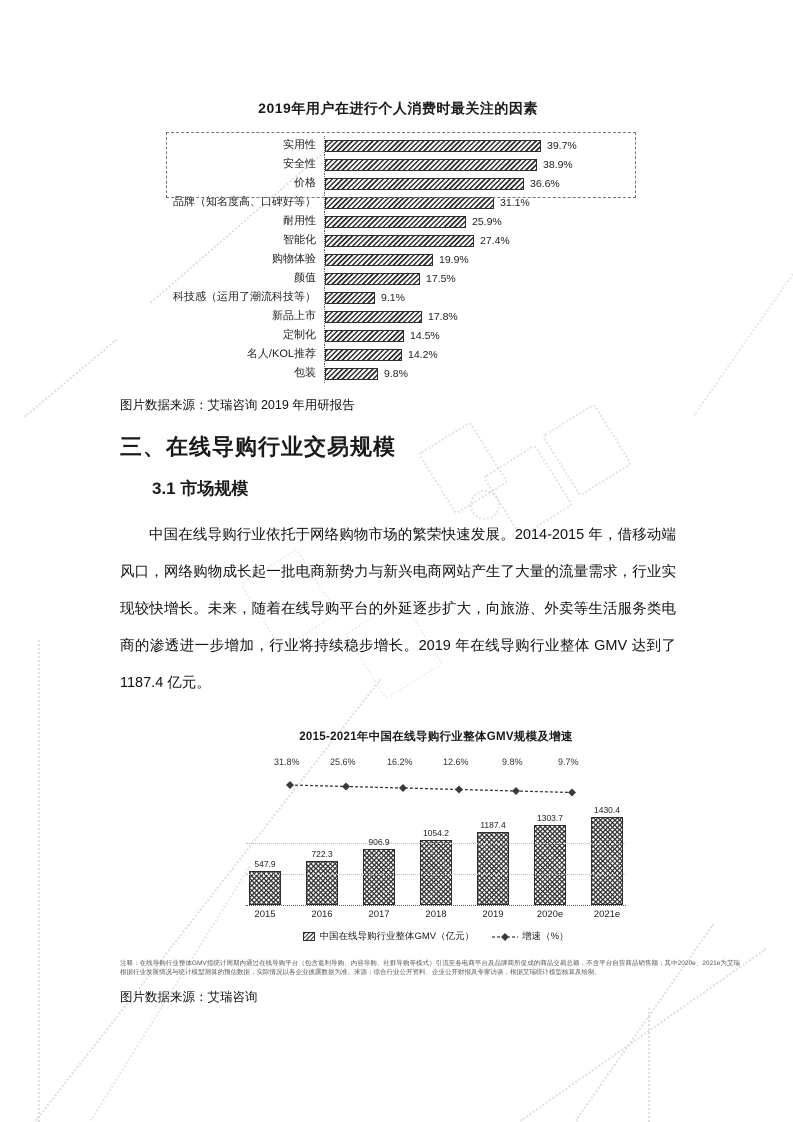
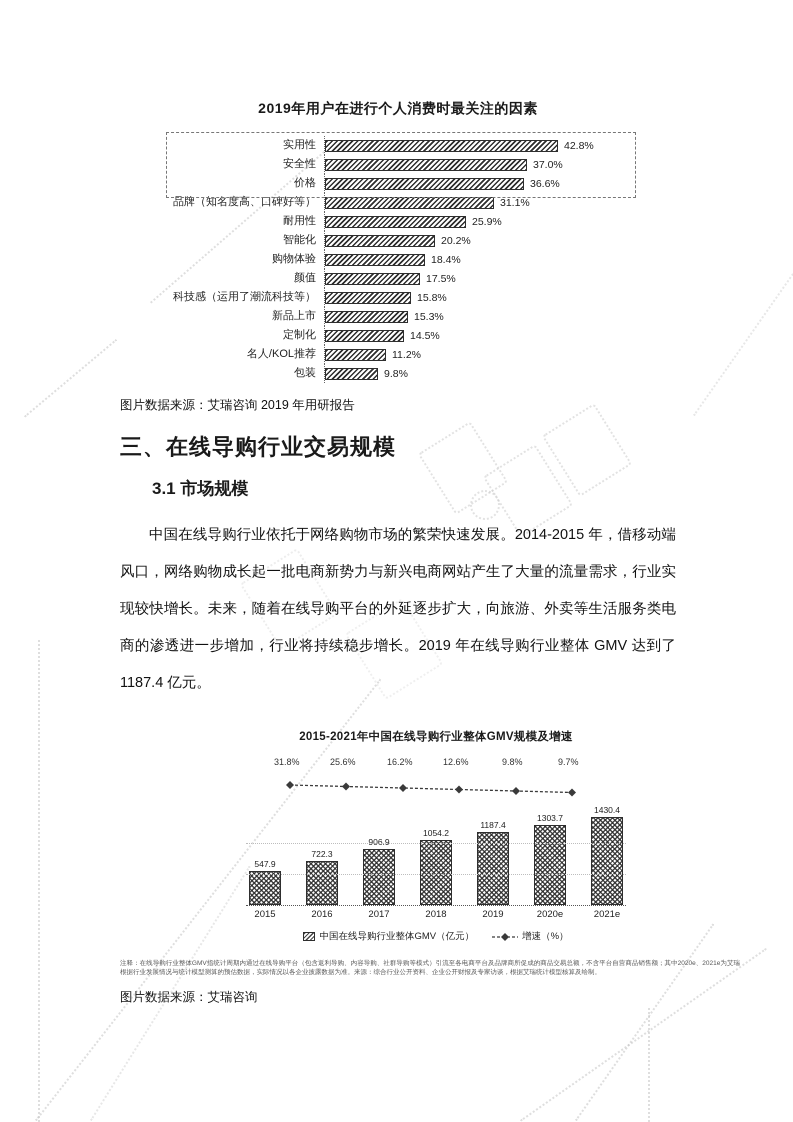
2019年用户在进行个人消费时最关注的因素/实用性: 39.7% -> 42.8%
2019年用户在进行个人消费时最关注的因素/安全性: 38.9% -> 37.0%
2019年用户在进行个人消费时最关注的因素/智能化: 27.4% -> 20.2%
2019年用户在进行个人消费时最关注的因素/购物体验: 19.9% -> 18.4%
2019年用户在进行个人消费时最关注的因素/科技感（运用了潮流科技等）: 9.1% -> 15.8%
2019年用户在进行个人消费时最关注的因素/新品上市: 17.8% -> 15.3%
2019年用户在进行个人消费时最关注的因素/名人/KOL推荐: 14.2% -> 11.2%
